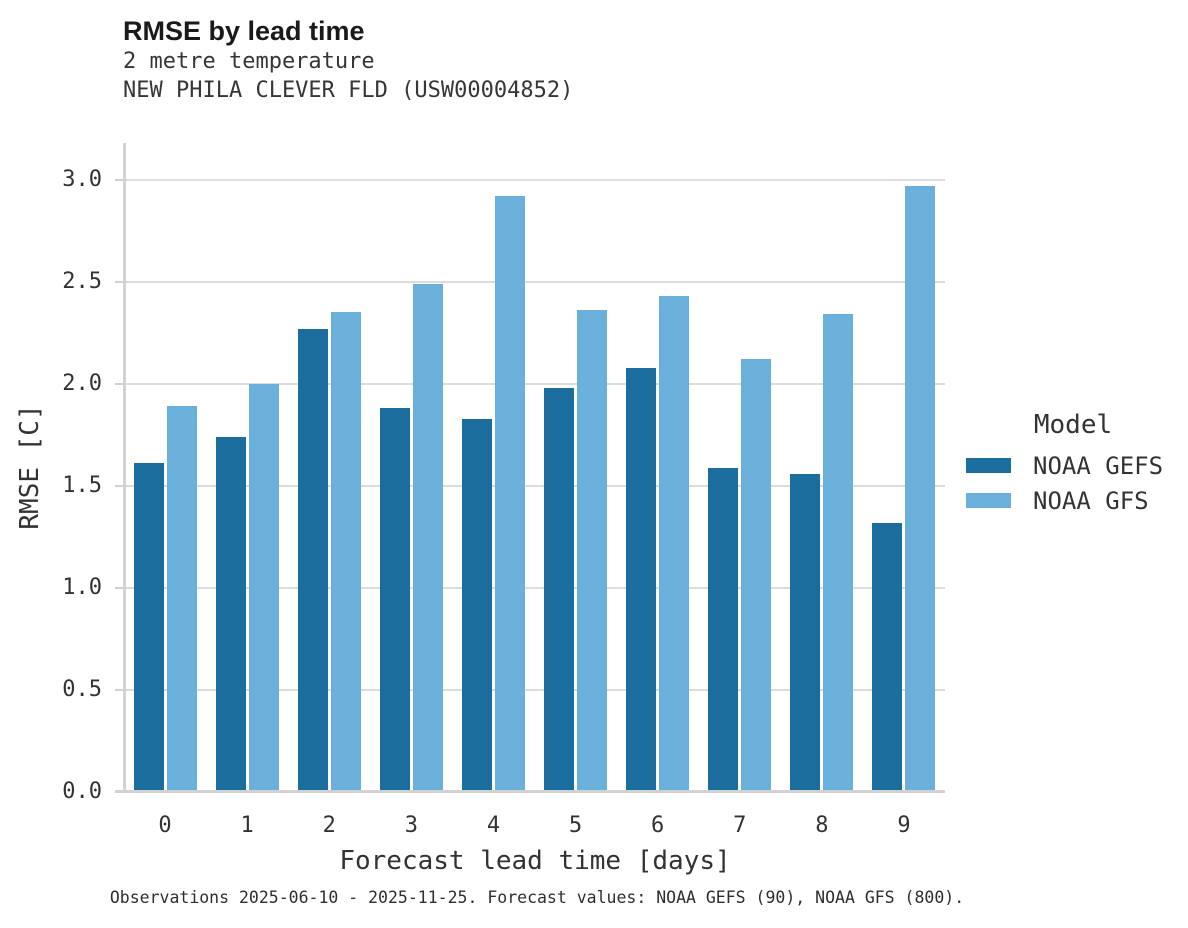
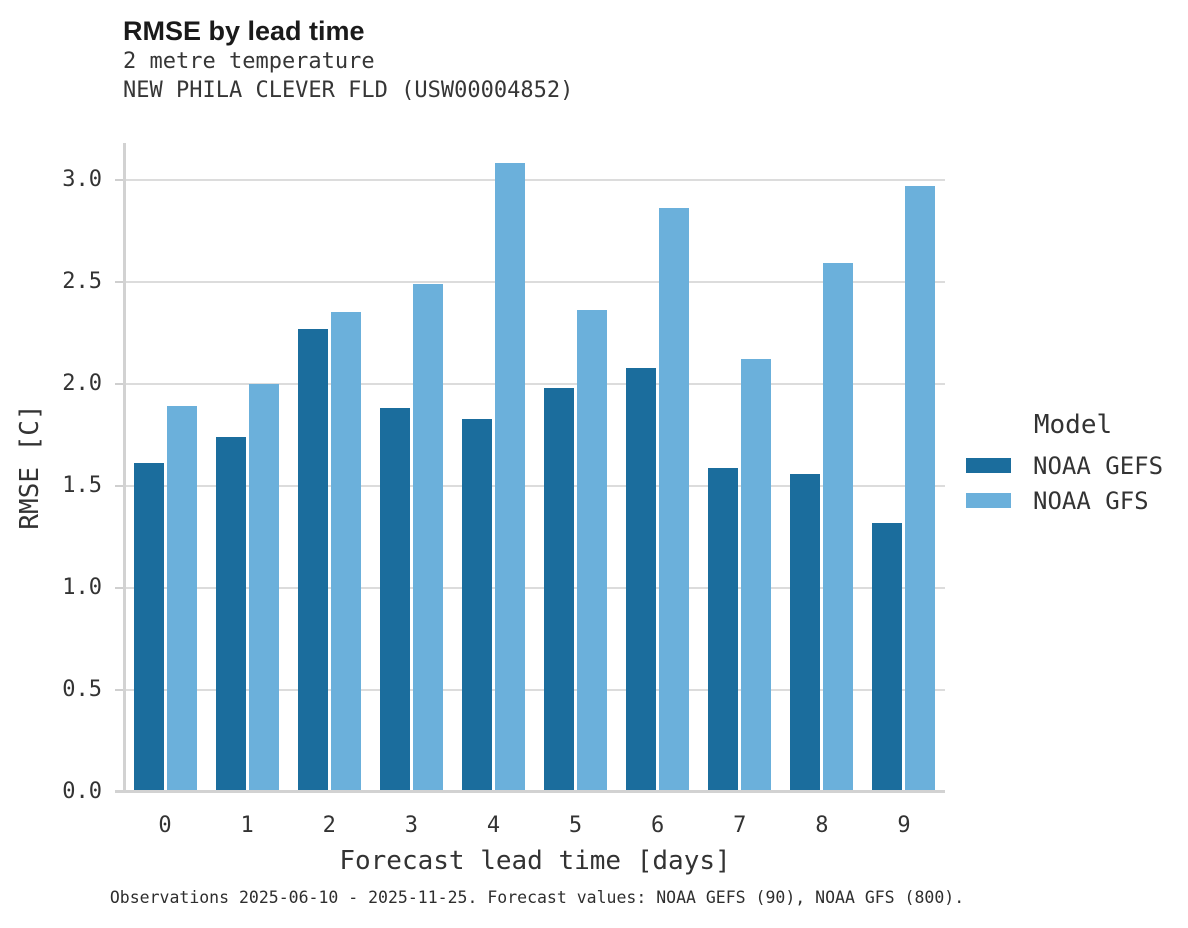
NOAA GFS/4: 2.92 -> 3.08
NOAA GFS/6: 2.43 -> 2.86
NOAA GFS/8: 2.34 -> 2.59
